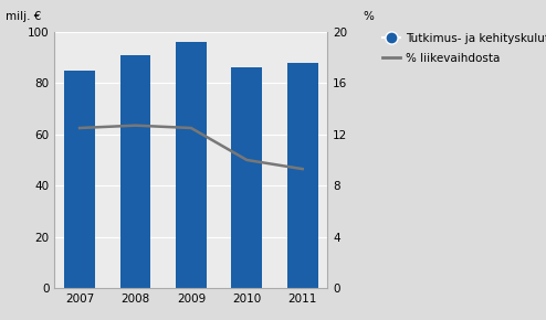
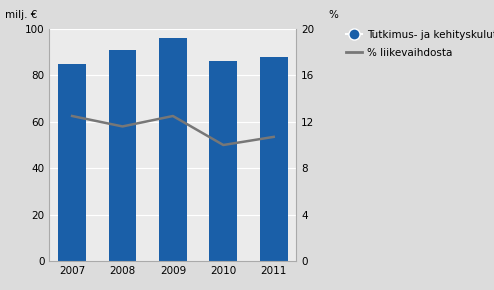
% liikevaihdosta/2008: 12.7 -> 11.6
% liikevaihdosta/2011: 9.3 -> 10.7
